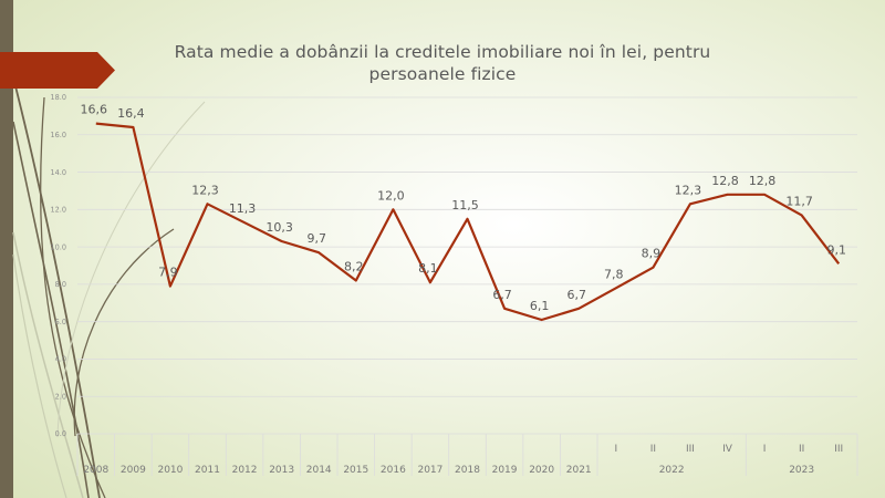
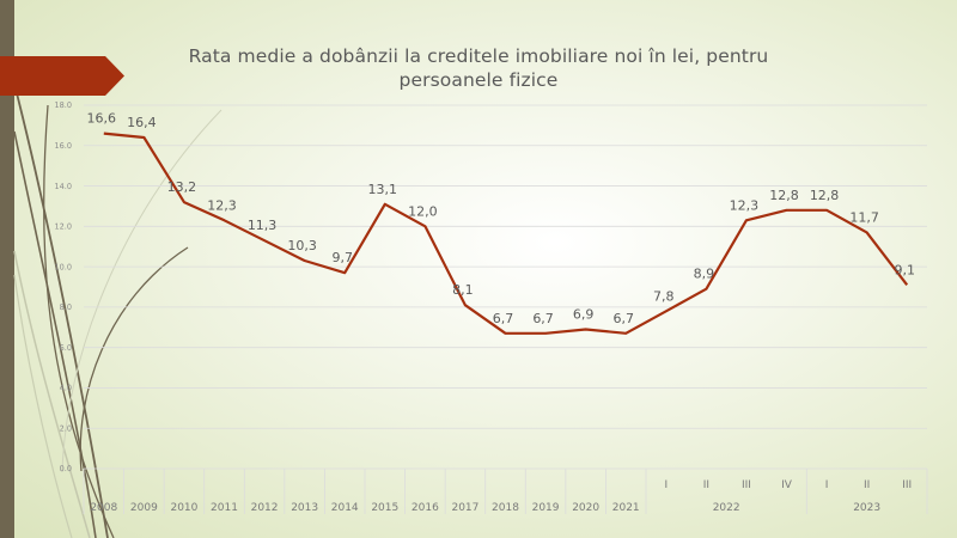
2010: 7,9 -> 13,2
2015: 8,2 -> 13,1
2018: 11,5 -> 6,7
2020: 6,1 -> 6,9
